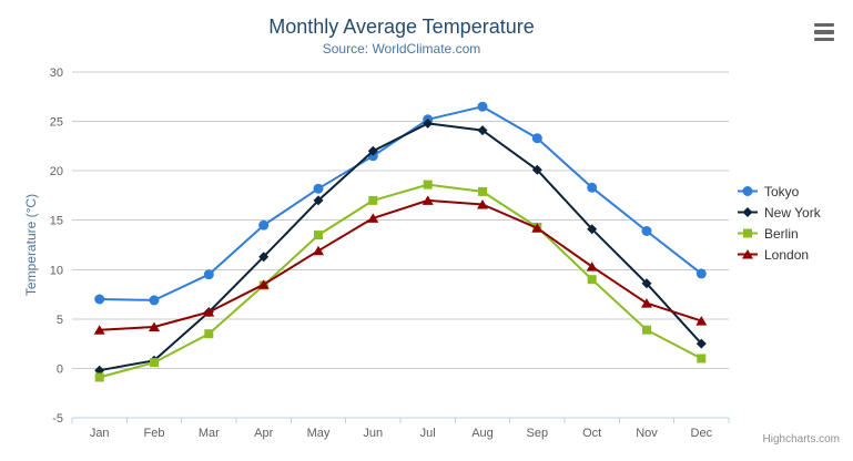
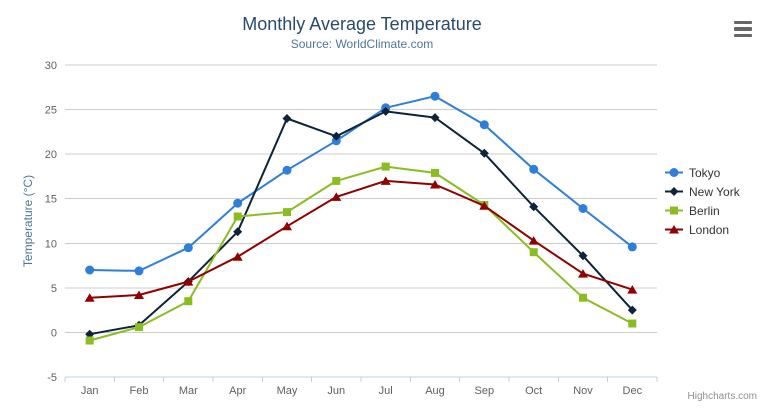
Berlin/Apr: 8 -> 13
New York/May: 17 -> 24
